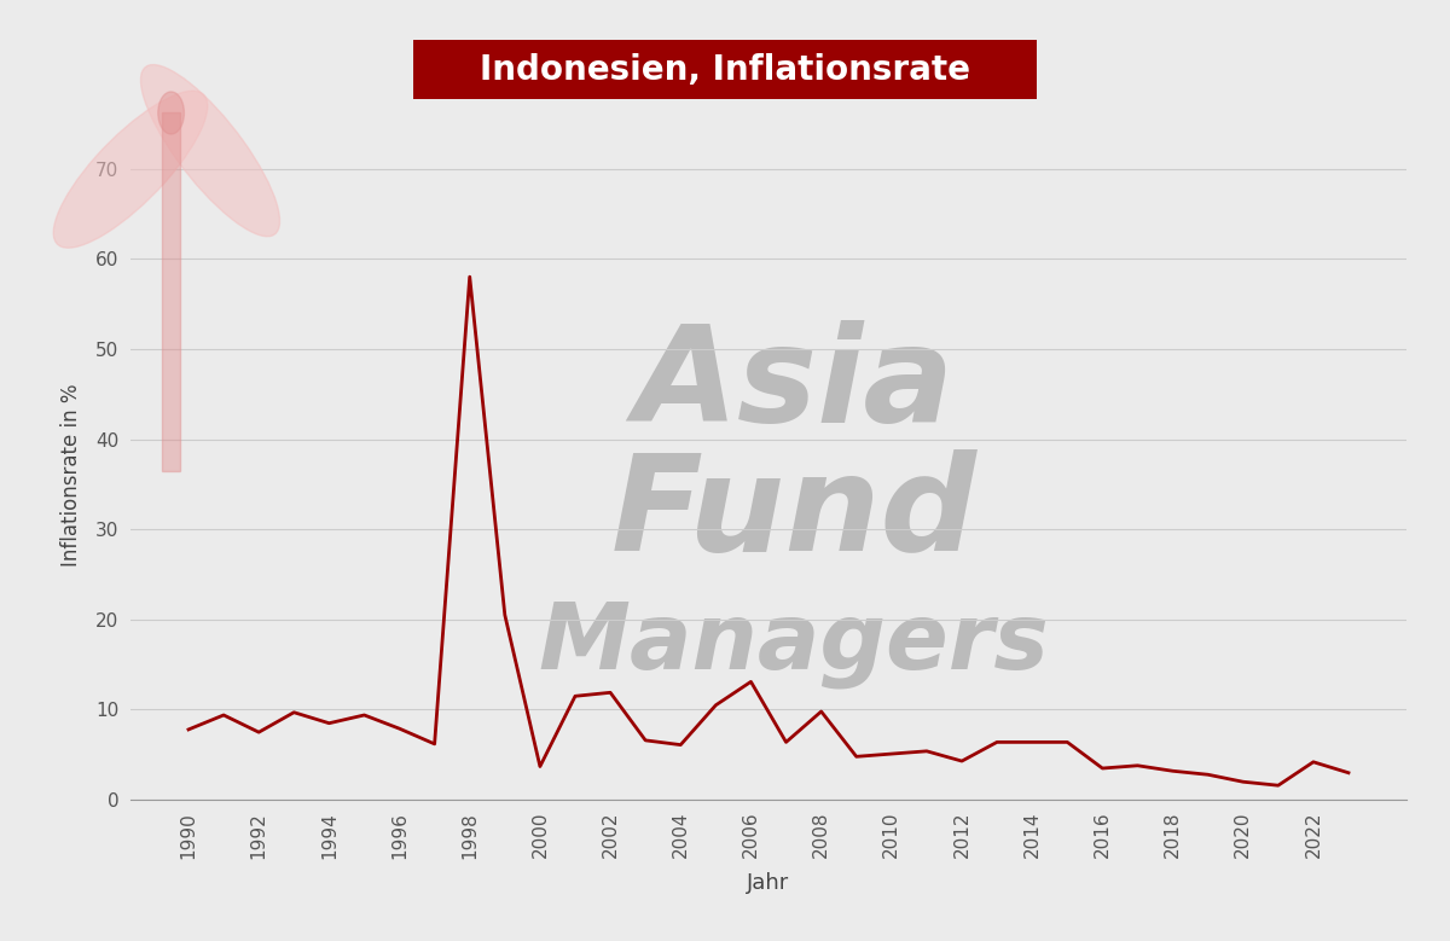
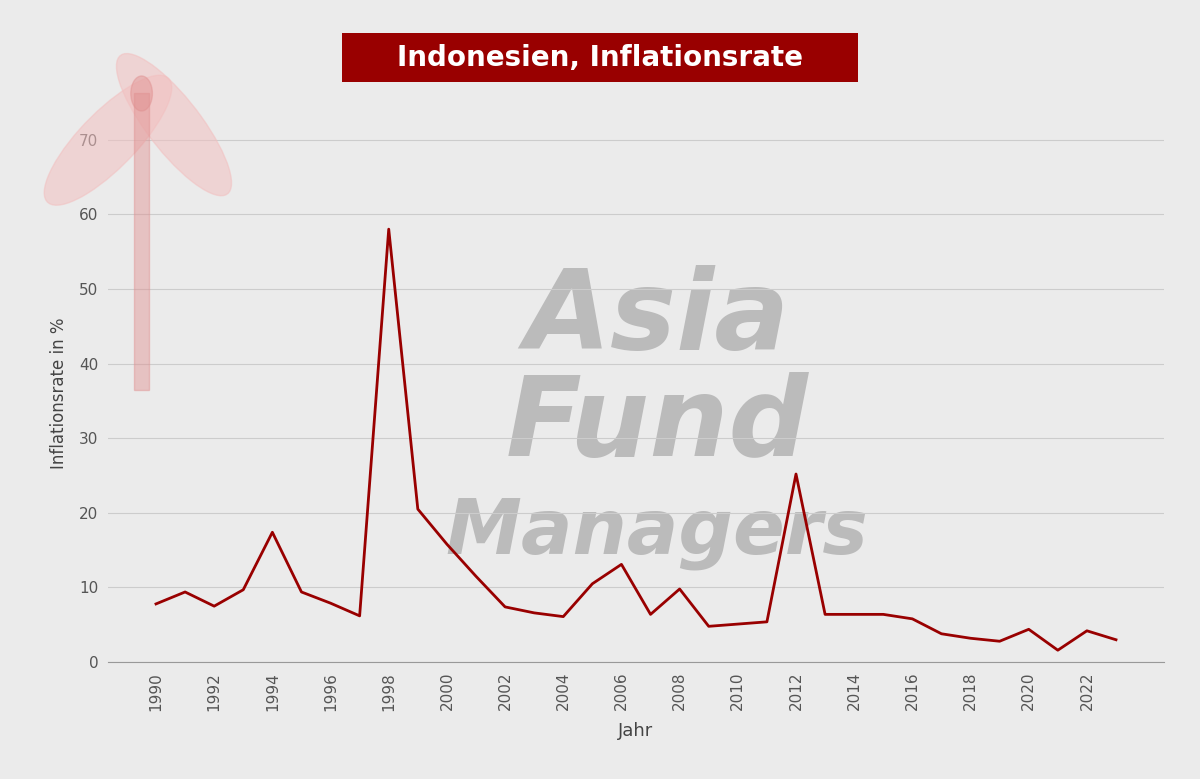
1994: 8.5 -> 17.4
2000: 3.7 -> 15.8
2002: 11.9 -> 7.4
2012: 4.3 -> 25.2
2016: 3.5 -> 5.8
2020: 2.0 -> 4.4
